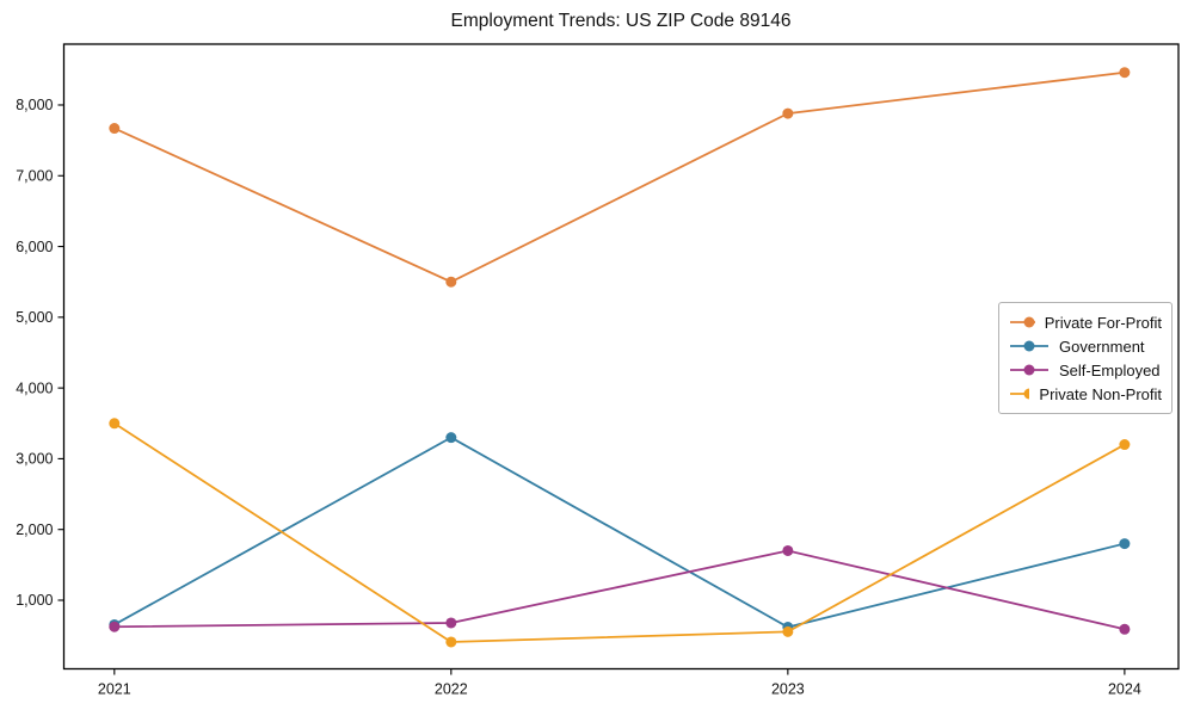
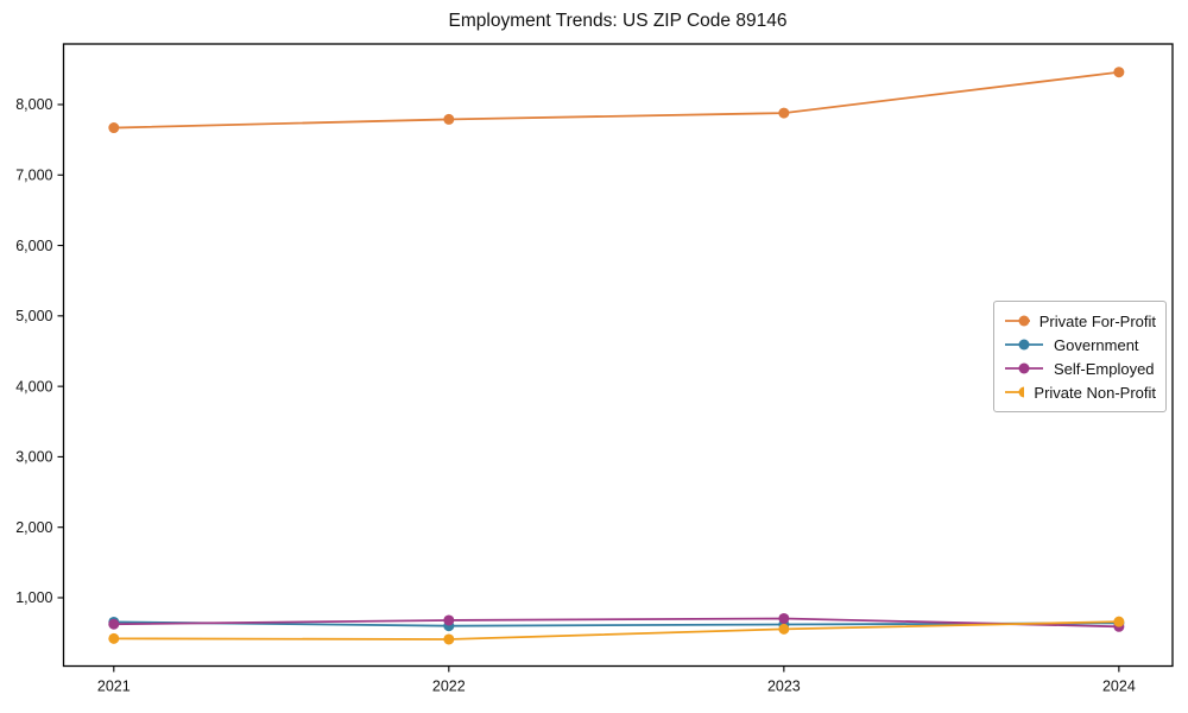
Private Non-Profit/2021: 3500 -> 400
Private For-Profit/2022: 5500 -> 7800
Government/2022: 3300 -> 600
Self-Employed/2023: 1700 -> 700
Government/2024: 1800 -> 600
Private Non-Profit/2024: 3200 -> 700
